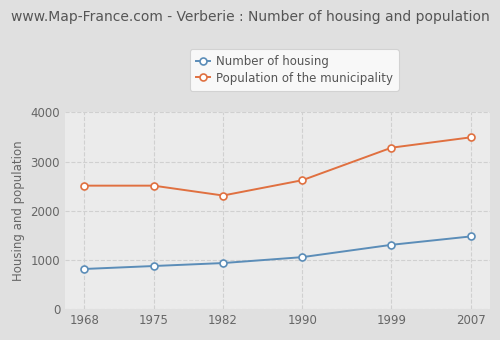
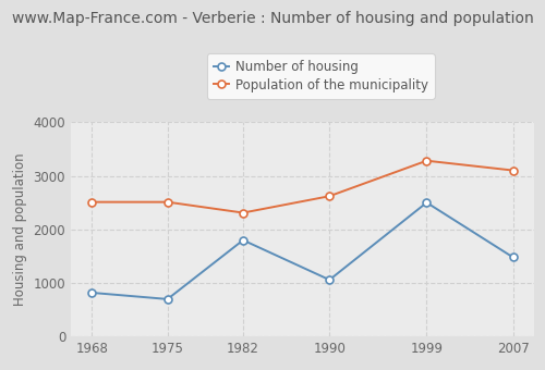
Number of housing/1975: 880 -> 700
Number of housing/1982: 940 -> 1800
Number of housing/1999: 1310 -> 2500
Population of the municipality/2007: 3490 -> 3100
